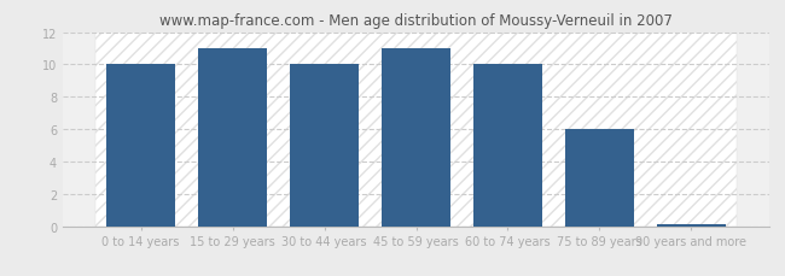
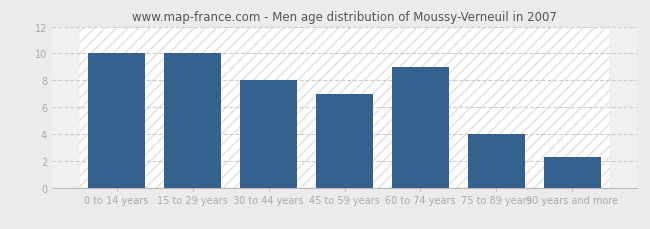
15 to 29 years: 11.0 -> 10.0
30 to 44 years: 10.0 -> 8.0
45 to 59 years: 11.0 -> 7.0
60 to 74 years: 10.0 -> 9.0
75 to 89 years: 6.0 -> 4.0
90 years and more: 0.1 -> 2.3
